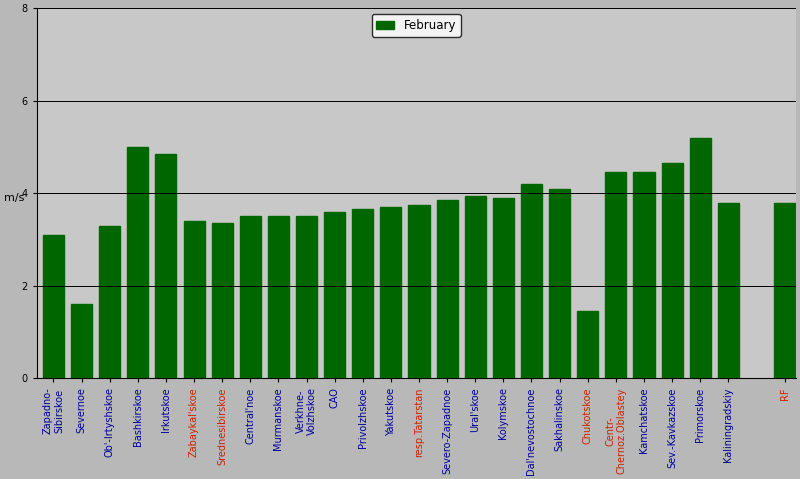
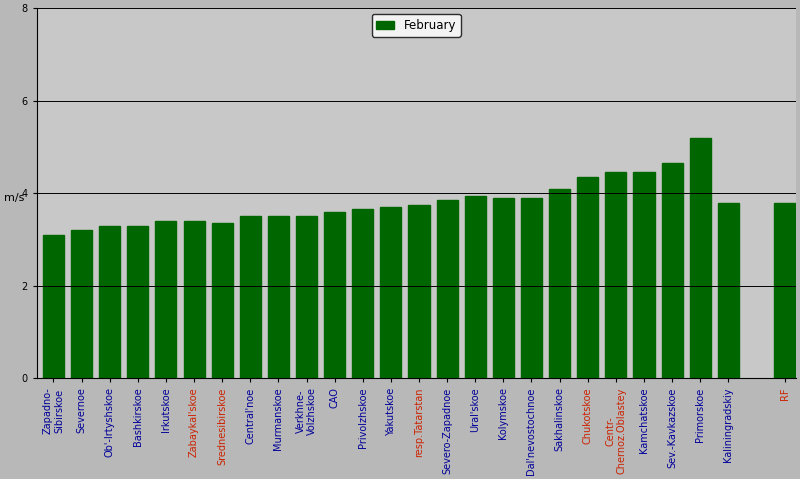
Severnoe: 1.60 -> 3.20
Bashkirskoe: 5.00 -> 3.30
Irkutskoe: 4.85 -> 3.40
Dal'nevostochnoe: 4.20 -> 3.90
Chukotskoe: 1.45 -> 4.35
